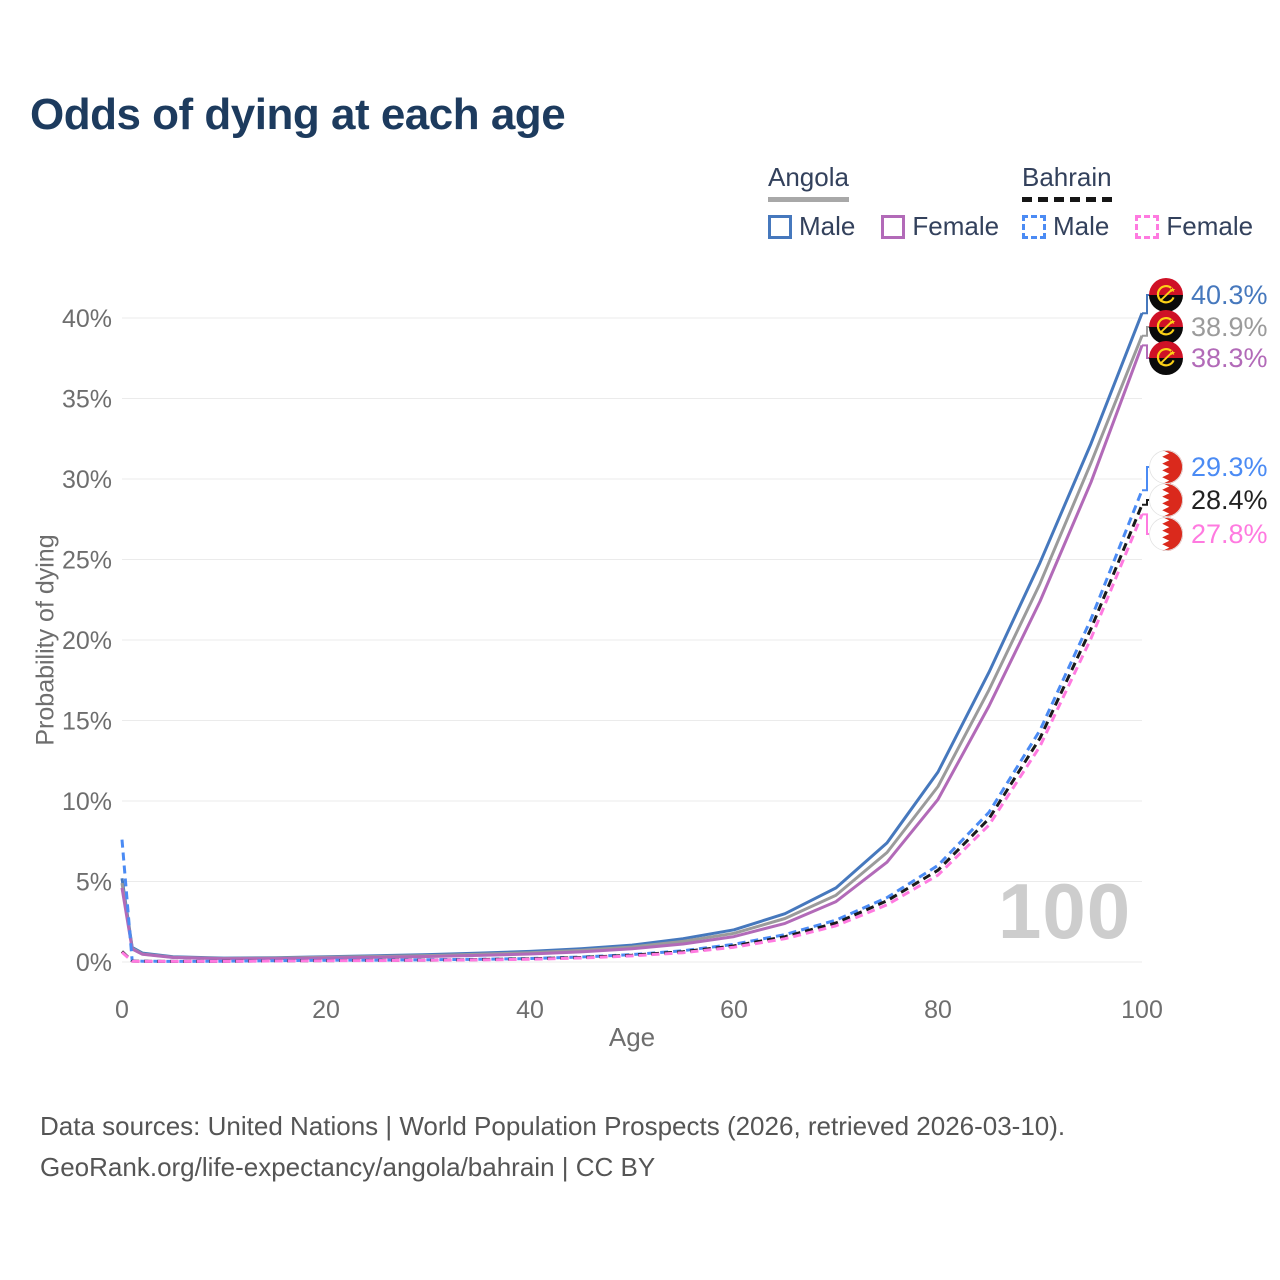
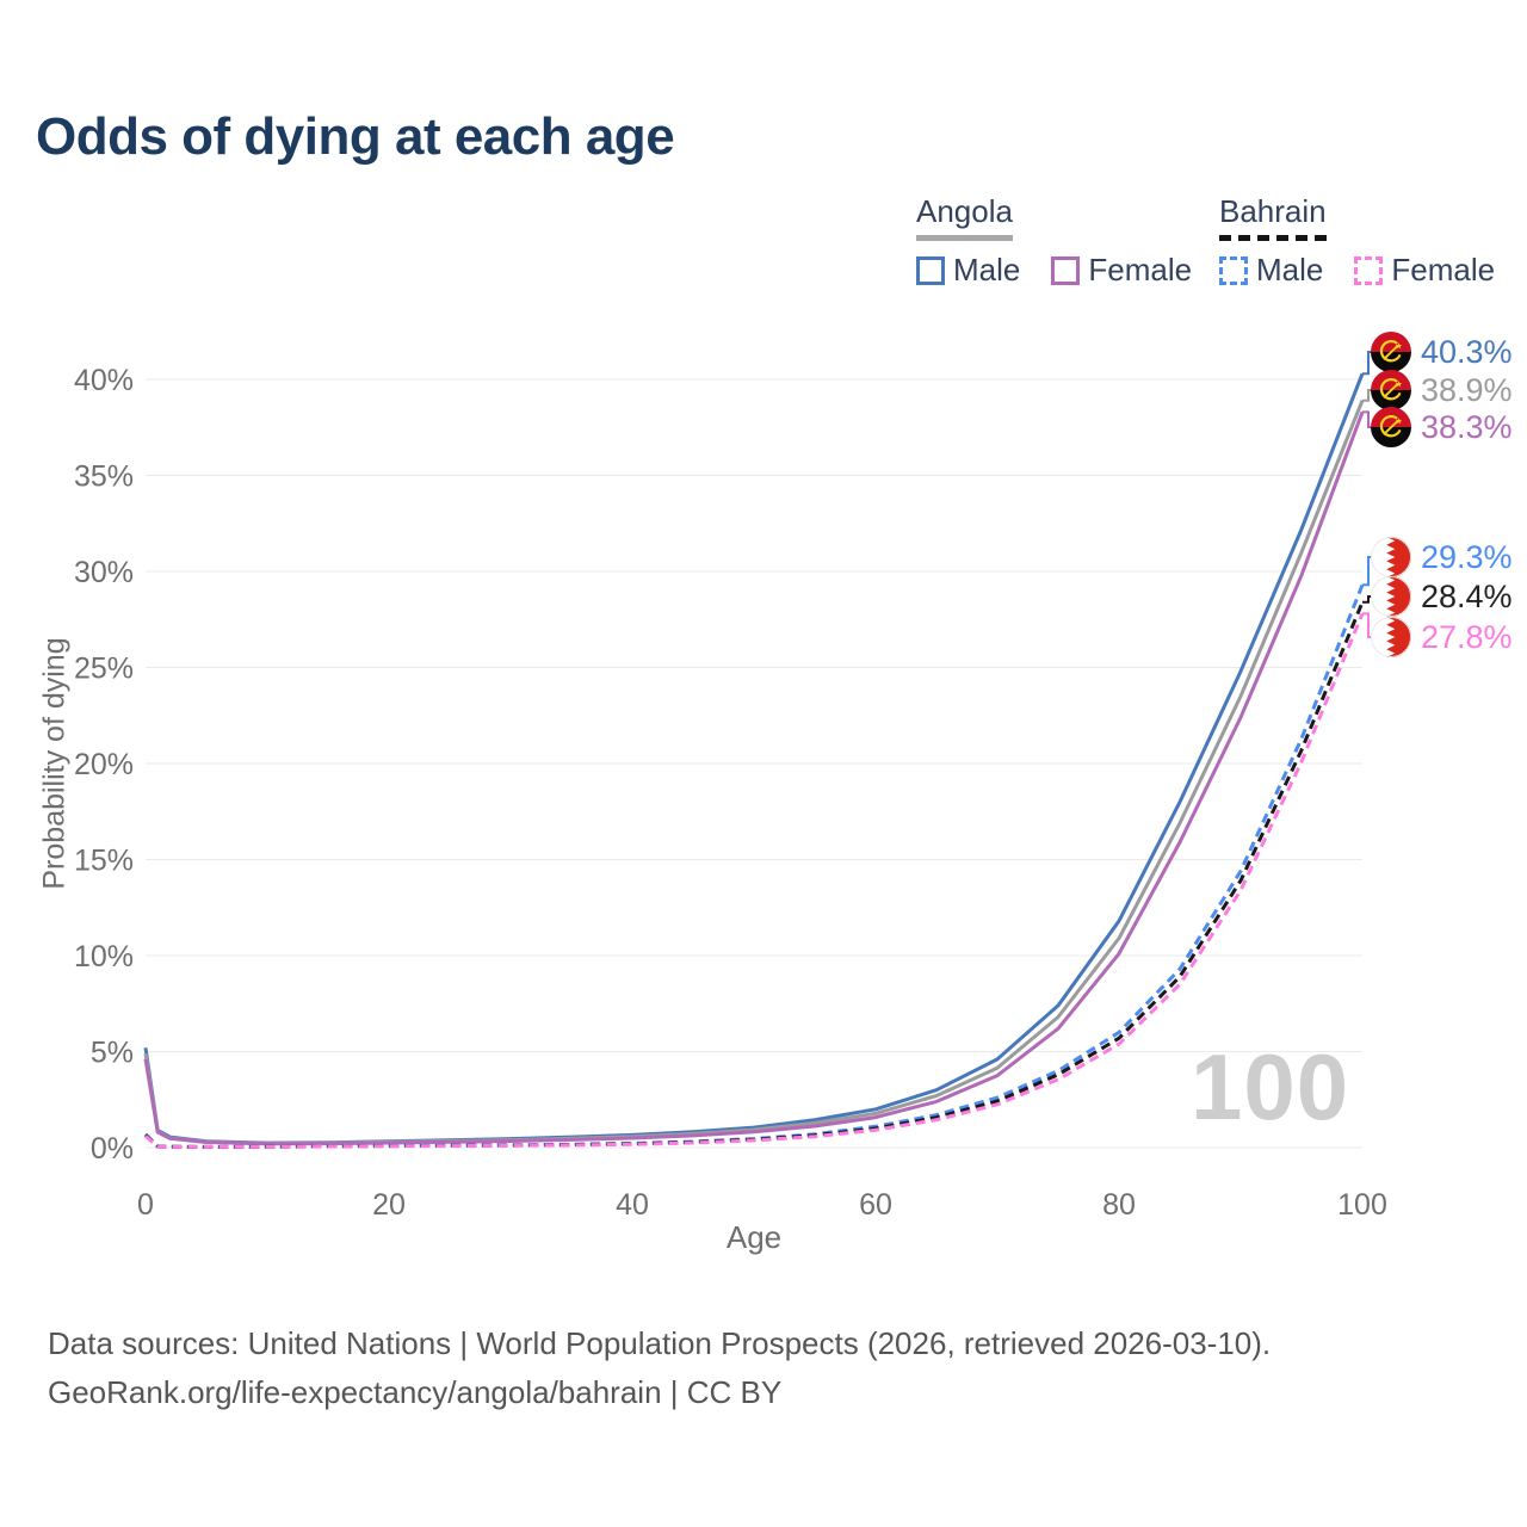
Bahrain Male/0: 7.6% -> 0.7%
